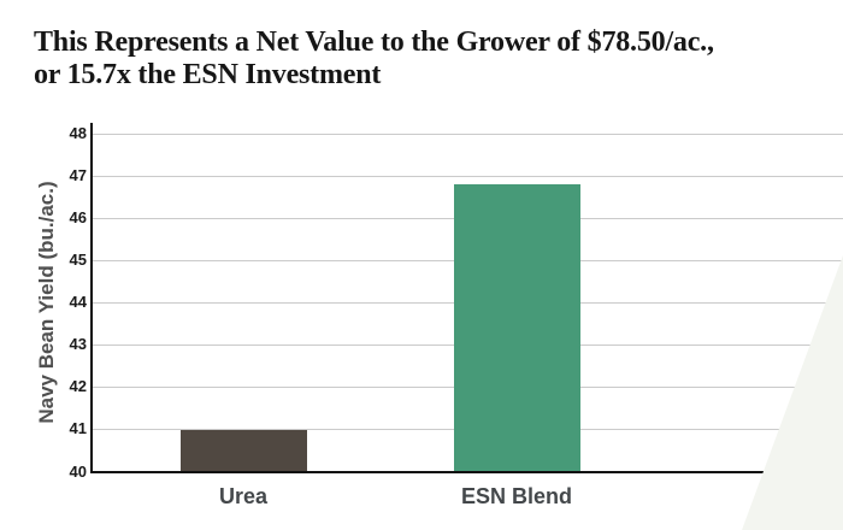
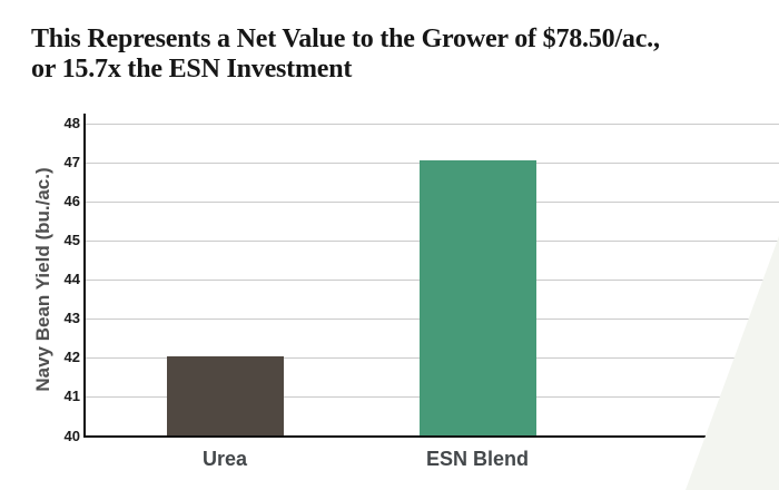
Urea: 41.0 -> 42.0
ESN Blend: 46.8 -> 47.0
